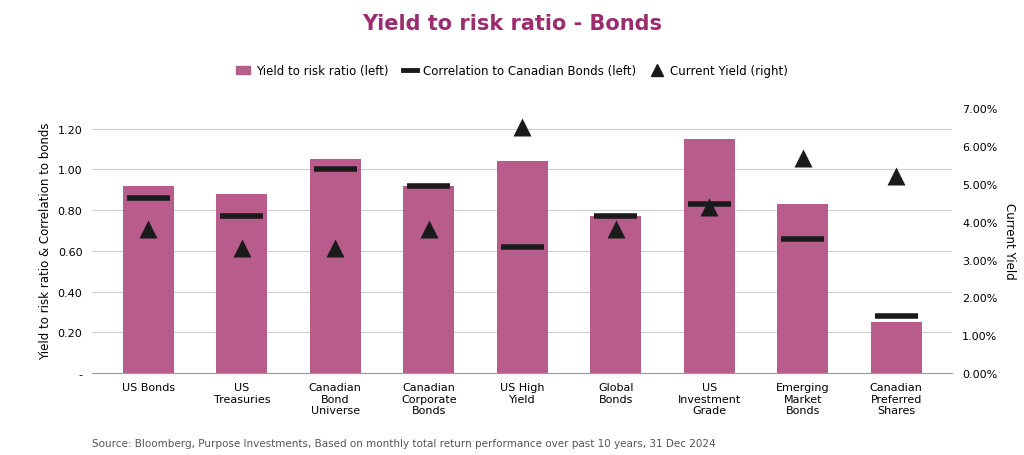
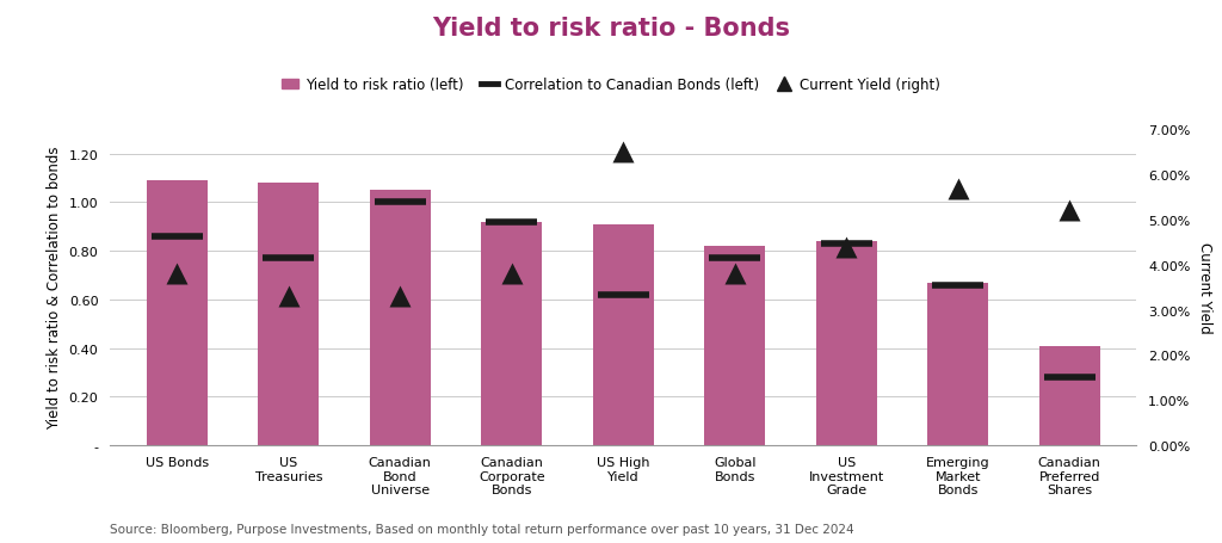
Yield to risk ratio (left)/US Bonds: 0.92 -> 1.09
Yield to risk ratio (left)/US Treasuries: 0.88 -> 1.08
Yield to risk ratio (left)/US High Yield: 1.04 -> 0.91
Yield to risk ratio (left)/Global Bonds: 0.77 -> 0.82
Yield to risk ratio (left)/US Investment Grade: 1.15 -> 0.84
Yield to risk ratio (left)/Emerging Market Bonds: 0.83 -> 0.67
Yield to risk ratio (left)/Canadian Preferred Shares: 0.25 -> 0.41
